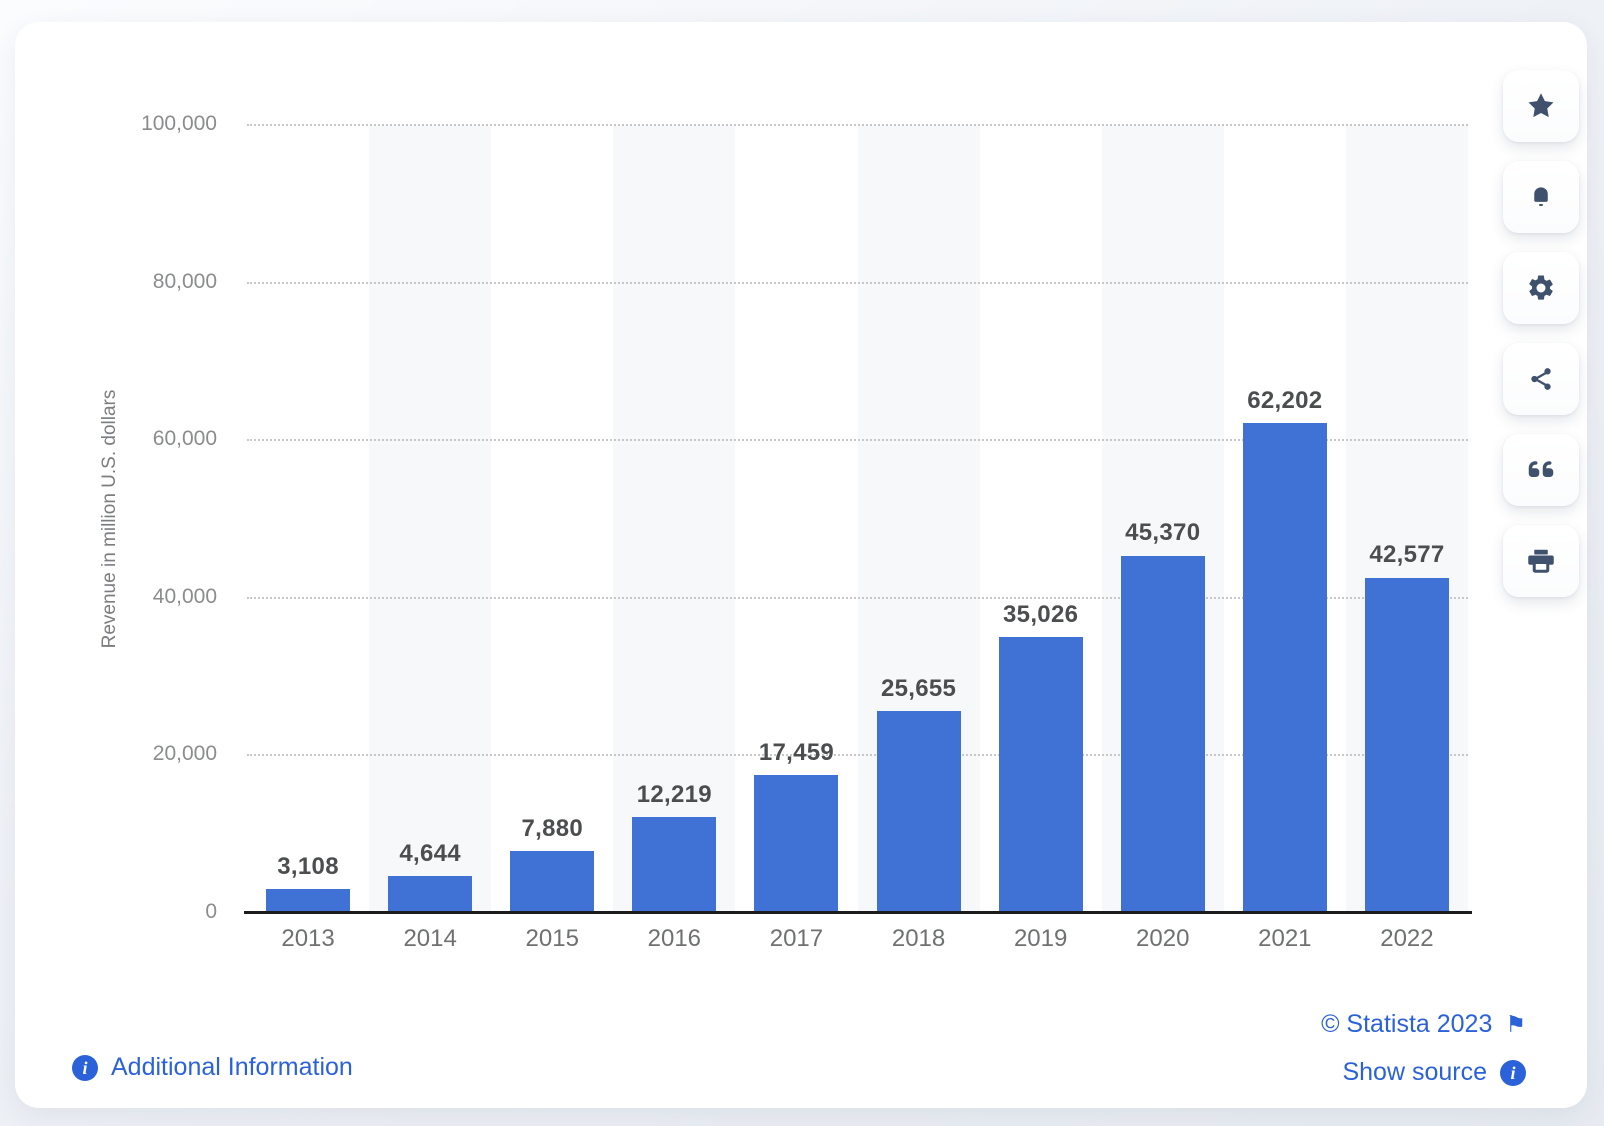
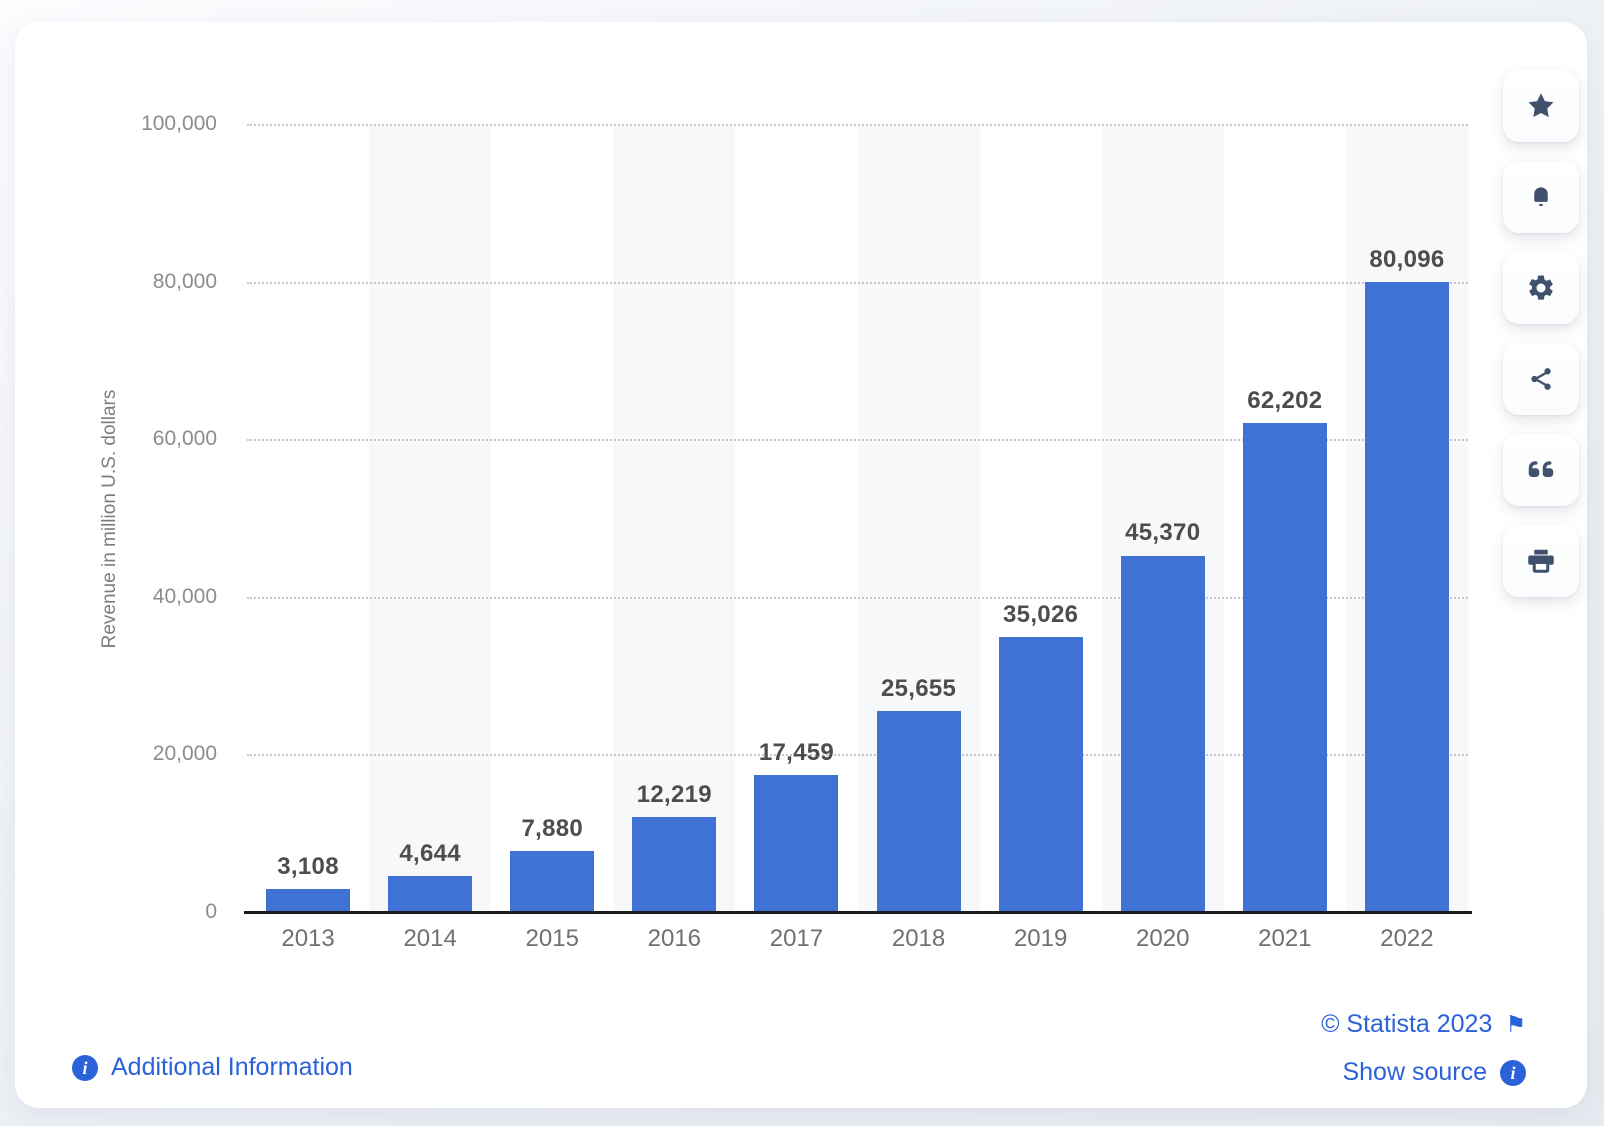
2022: 42,577 -> 80,096
